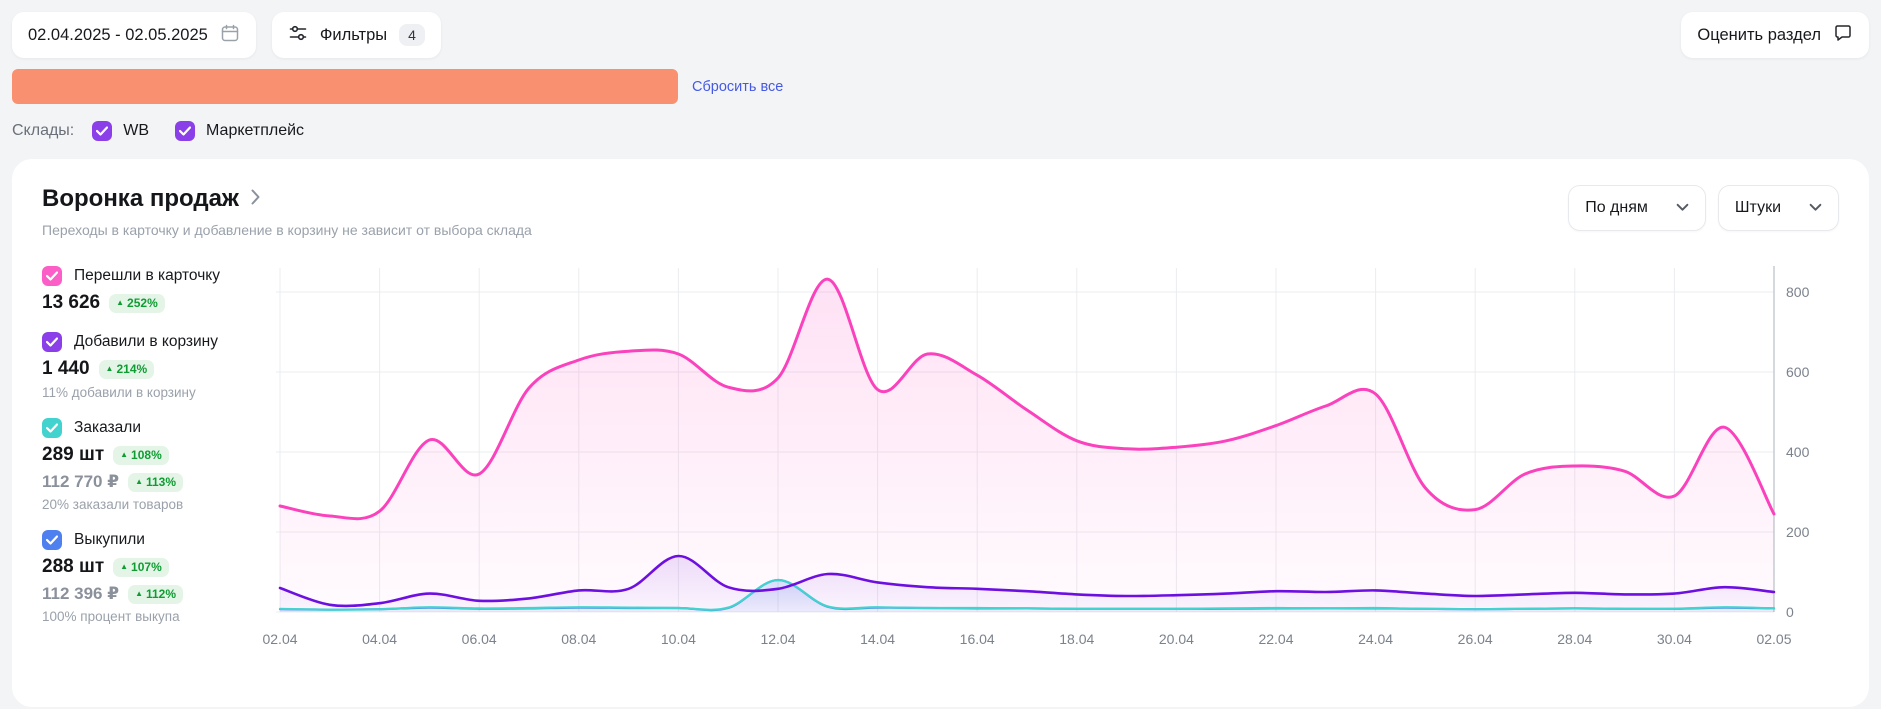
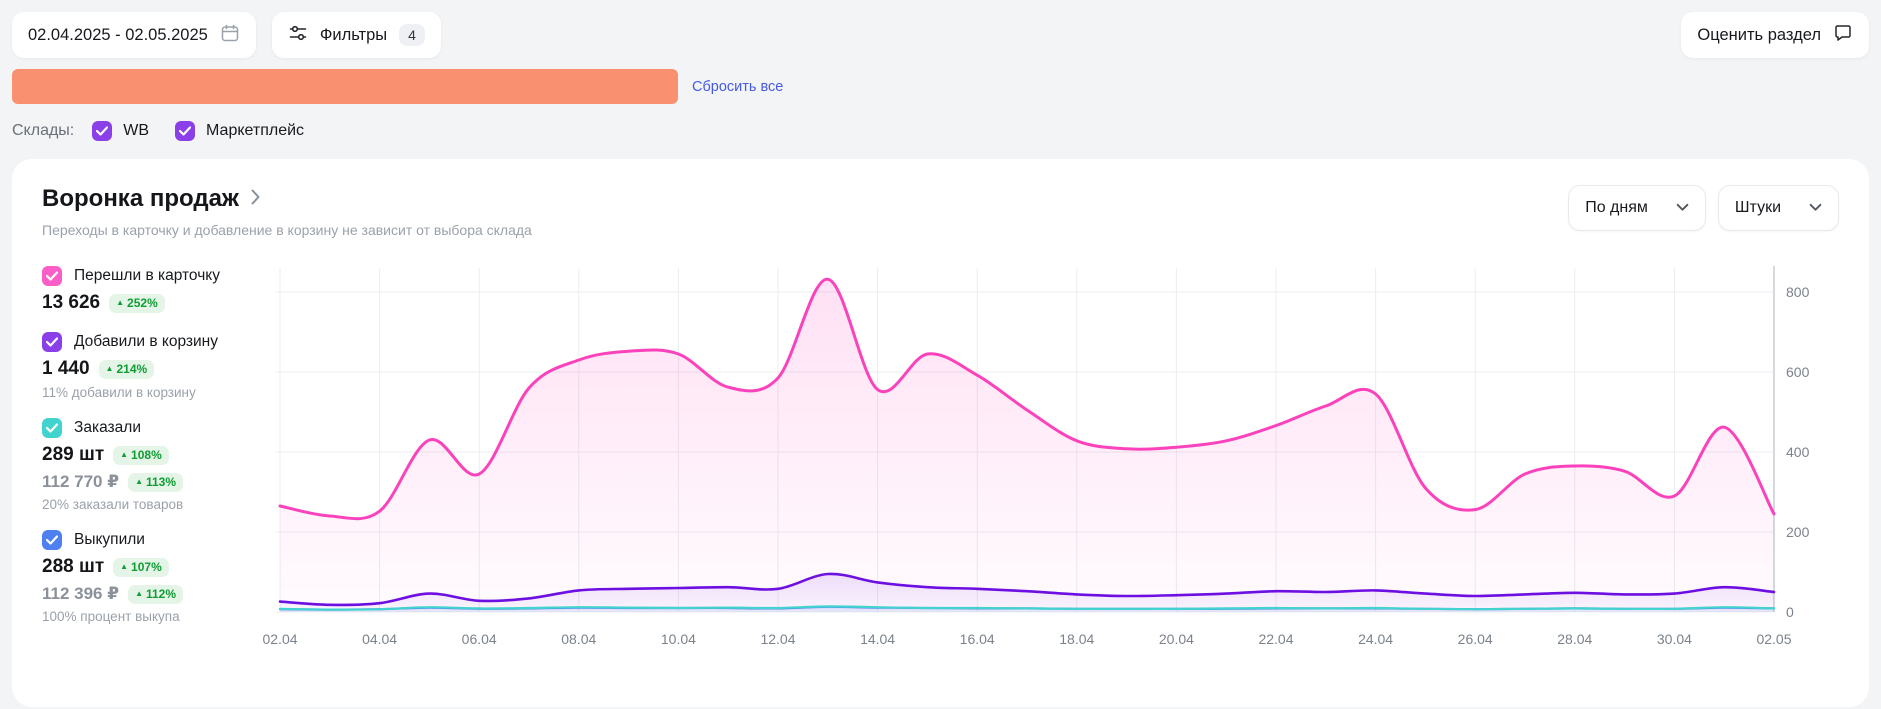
Добавили в корзину/02.04: 60 -> 30
Добавили в корзину/10.04: 140 -> 60
Заказали/12.04: 80 -> 10
Выкупили/12.04: 80 -> 10
